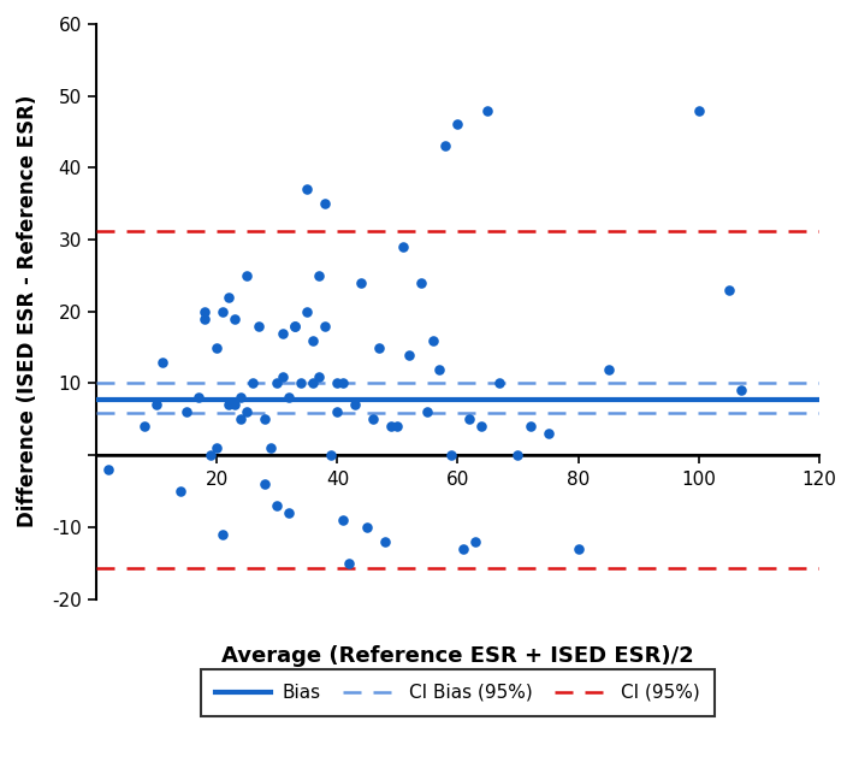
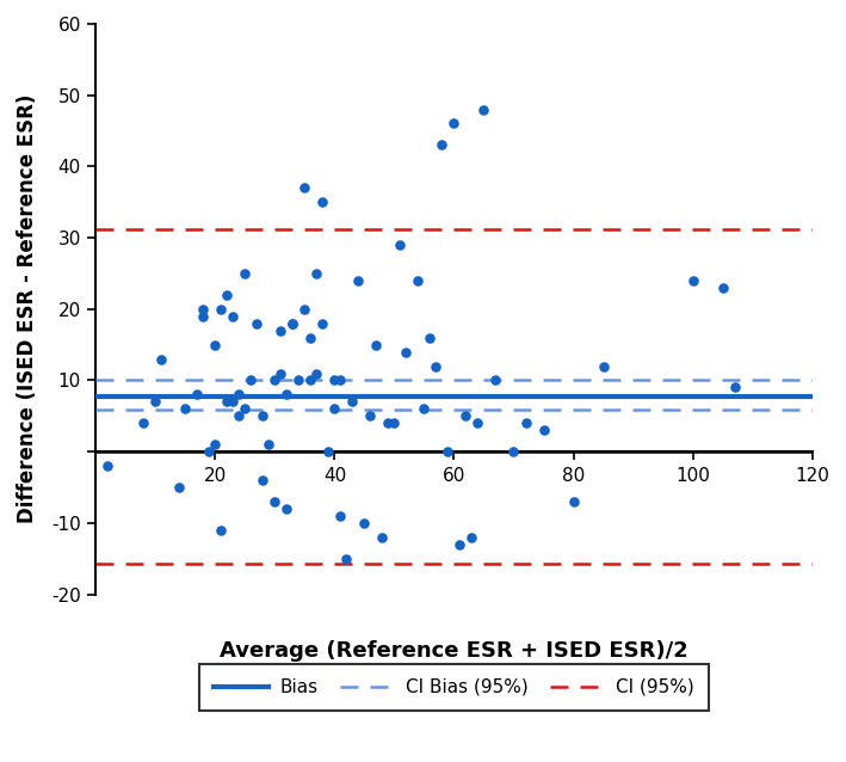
80: -13 -> -7
100: 48 -> 24
